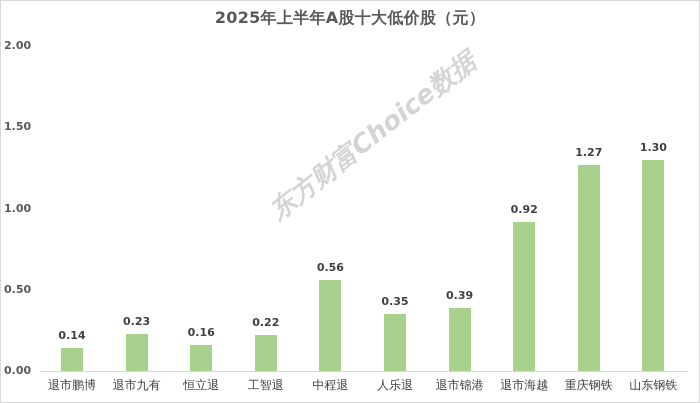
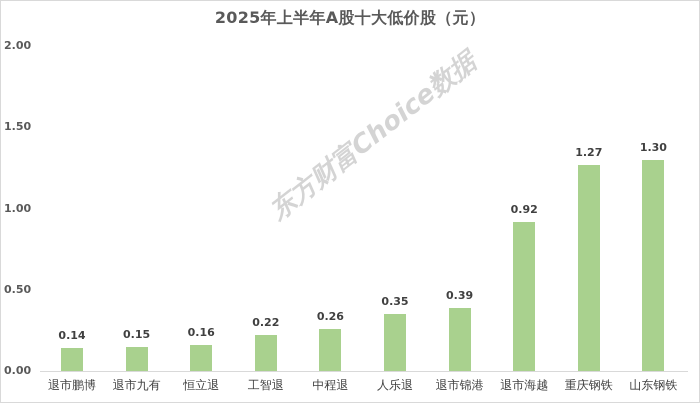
退市九有: 0.23 -> 0.15
中程退: 0.56 -> 0.26
